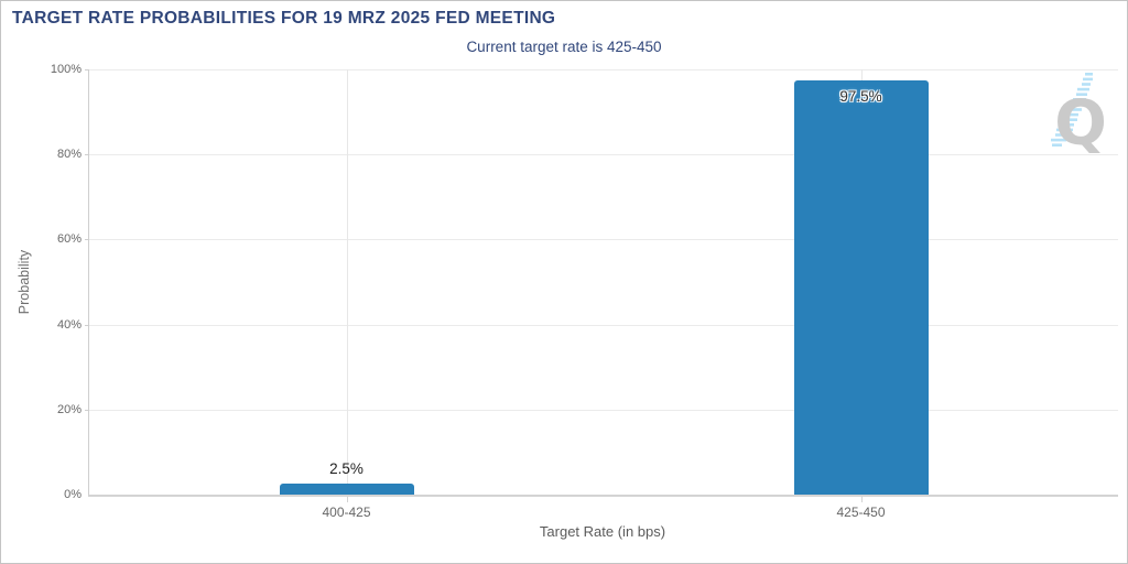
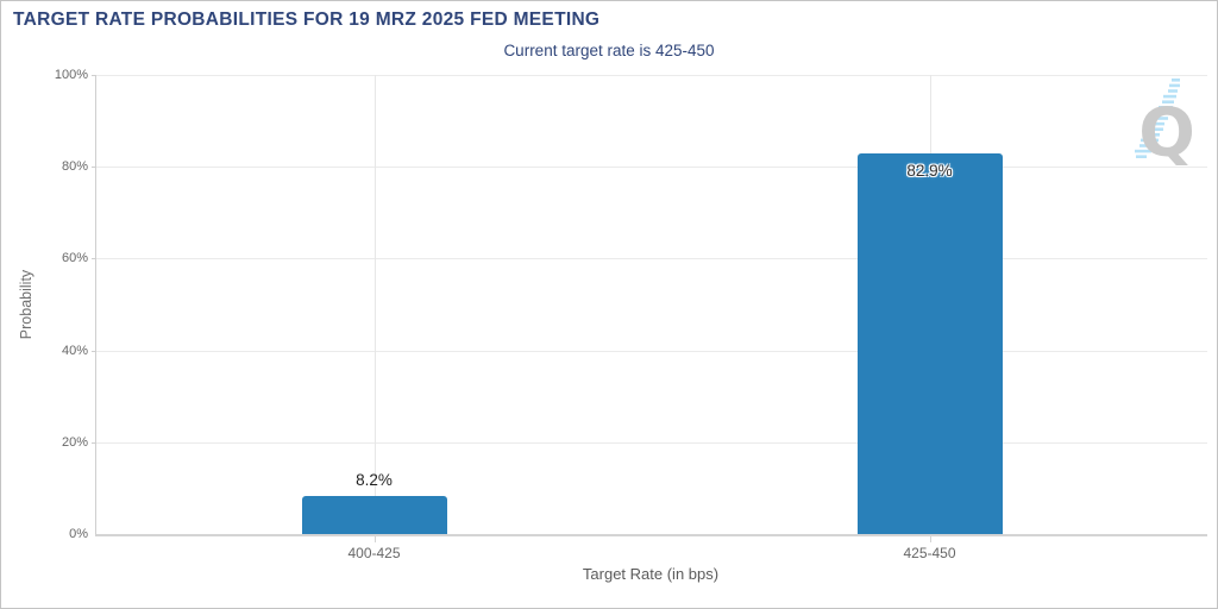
400-425: 2.5% -> 8.2%
425-450: 97.5% -> 82.9%
